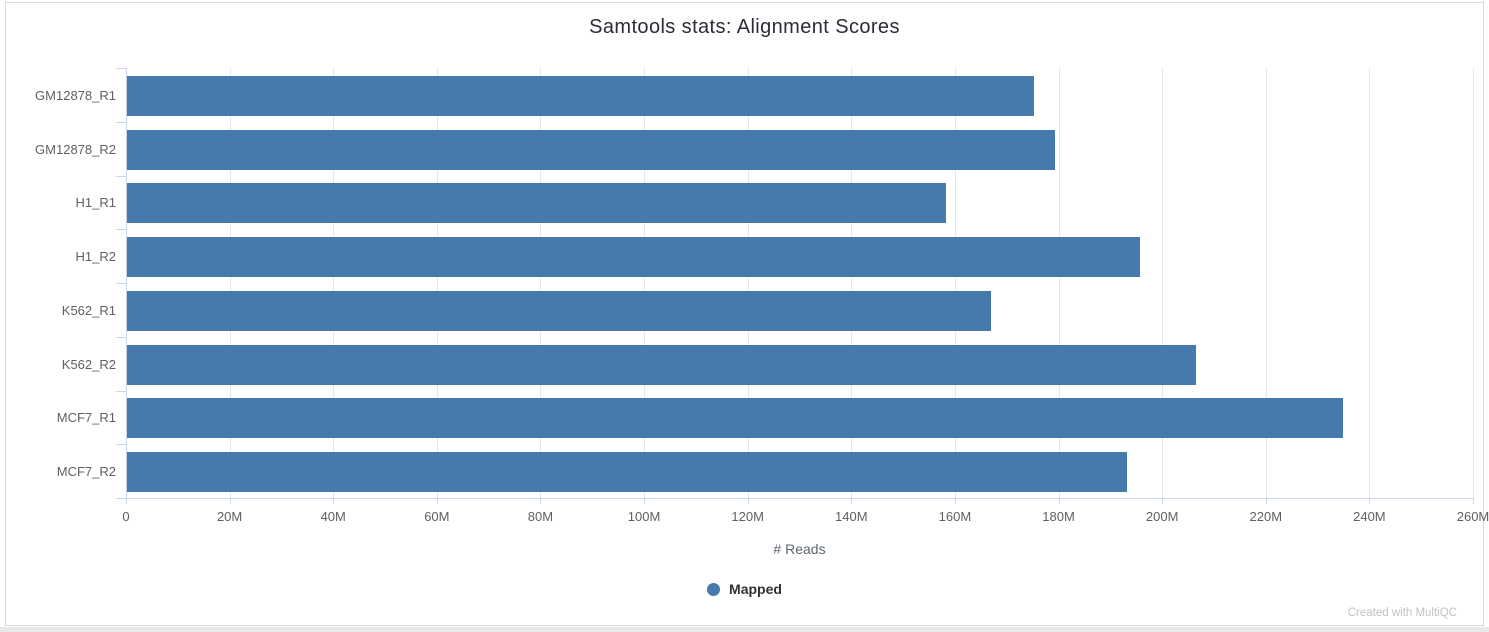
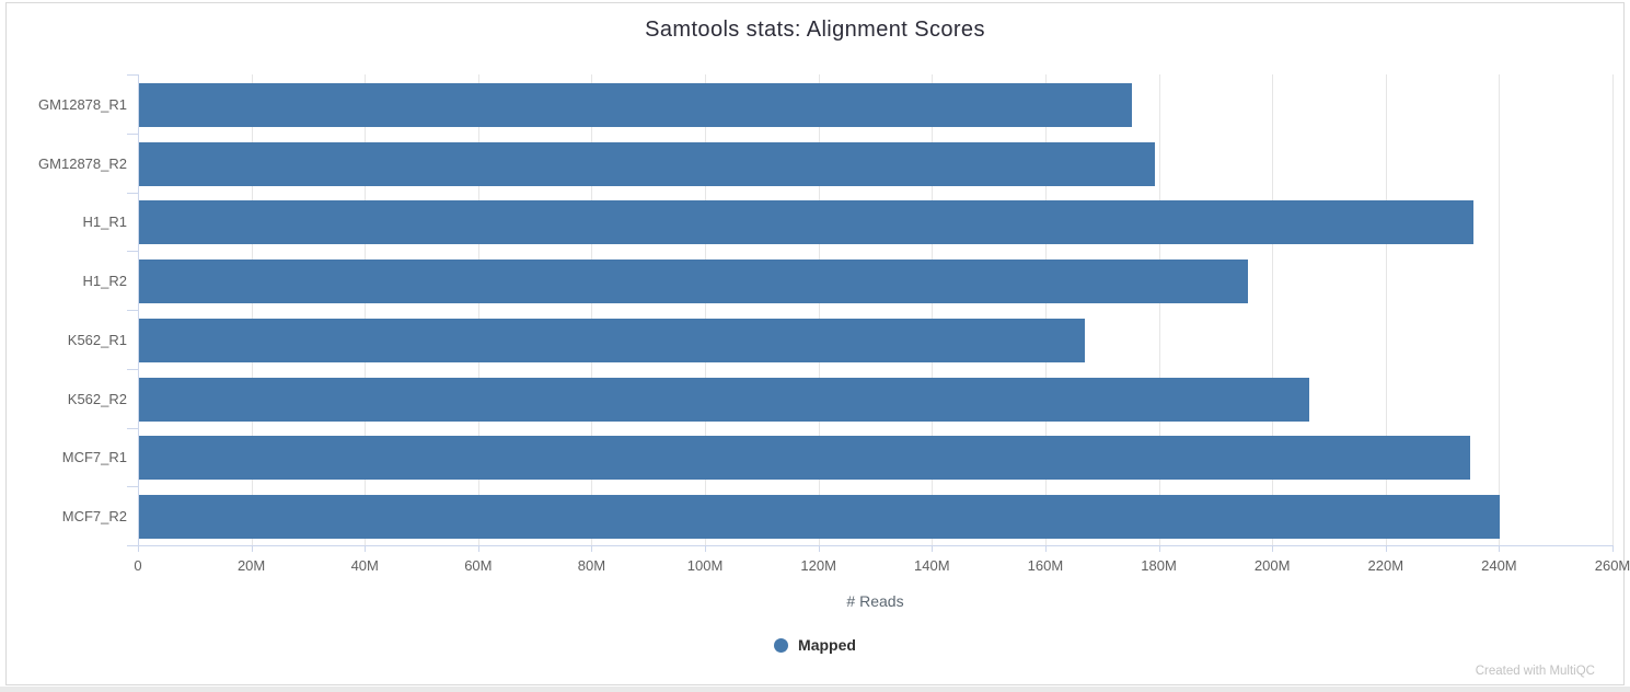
H1_R1: 158M -> 235M
MCF7_R2: 193M -> 240M
